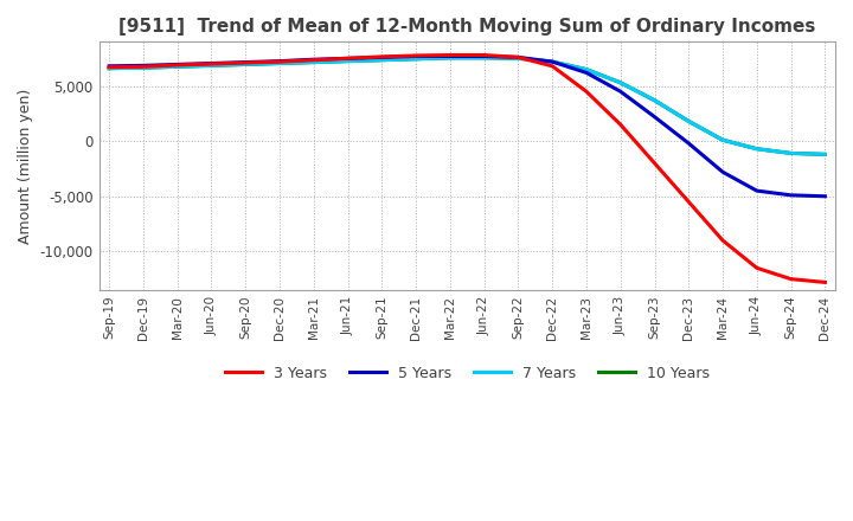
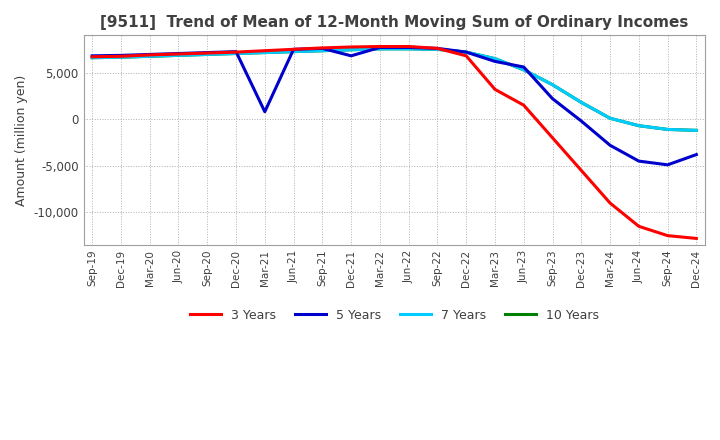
5 Years/Mar-21: 7,400 -> 800
5 Years/Dec-21: 7,700 -> 6,800
3 Years/Mar-23: 4,500 -> 3,200
5 Years/Jun-23: 4,500 -> 5,600
5 Years/Dec-24: -5,000 -> -3,800
